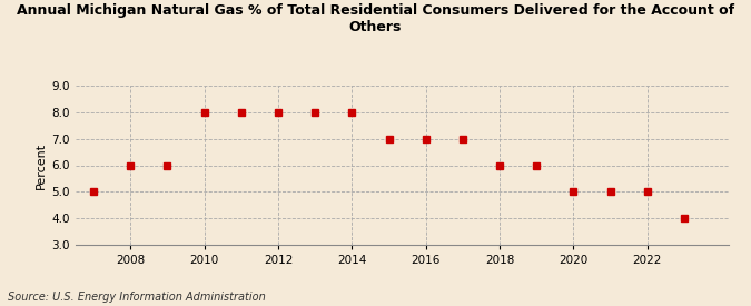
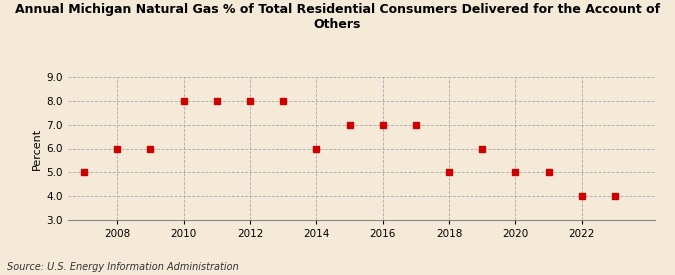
2014: 8 -> 6
2018: 6 -> 5
2022: 5 -> 4
